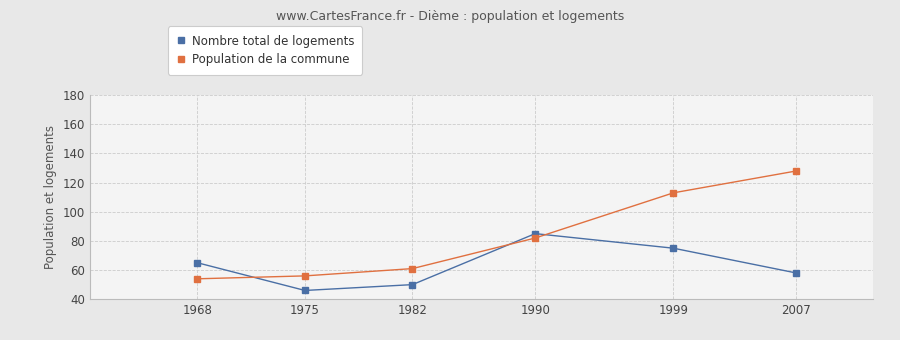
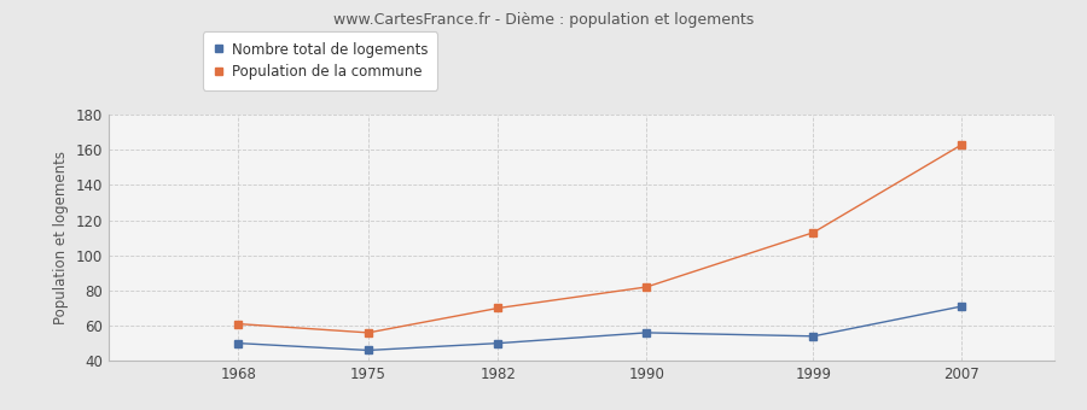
Nombre total de logements/1968: 65 -> 50
Population de la commune/1968: 54 -> 61
Population de la commune/1982: 61 -> 70
Nombre total de logements/1990: 85 -> 56
Nombre total de logements/1999: 75 -> 54
Nombre total de logements/2007: 58 -> 71
Population de la commune/2007: 128 -> 163
